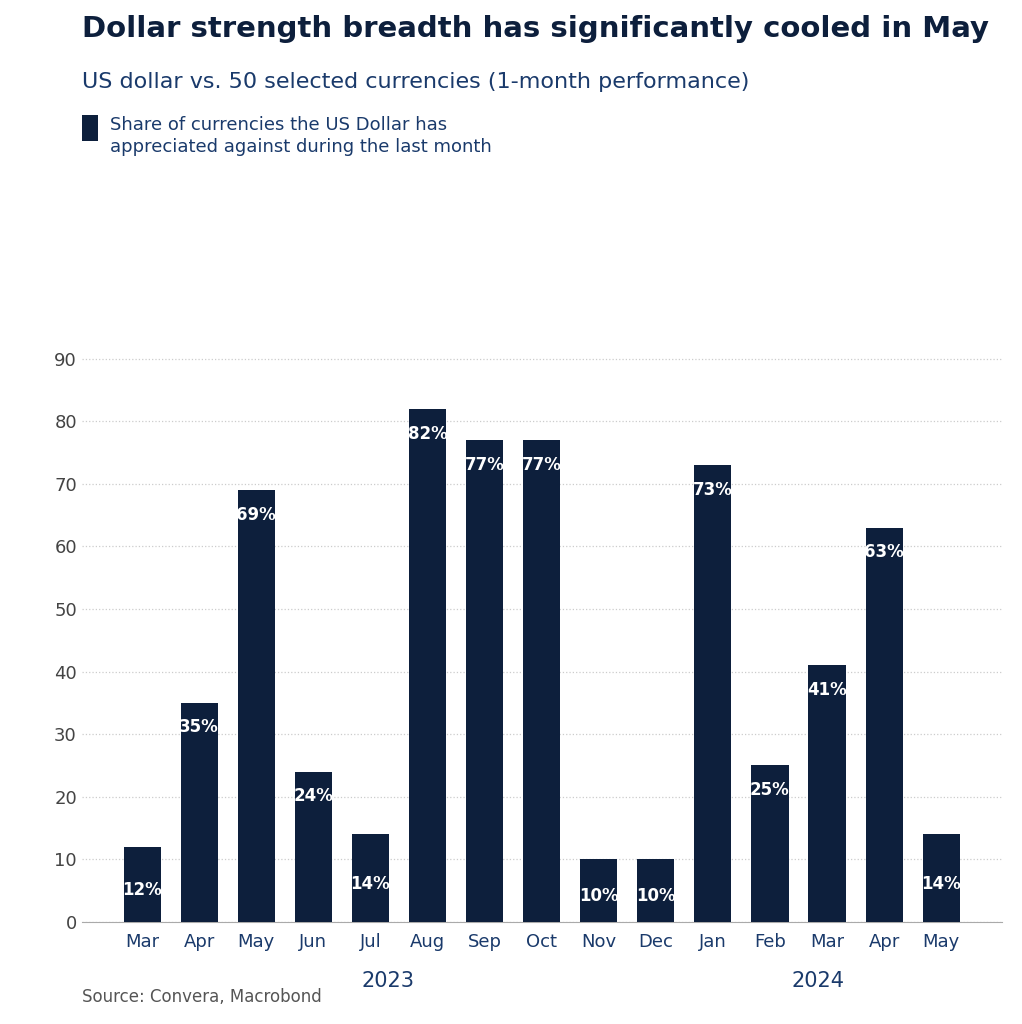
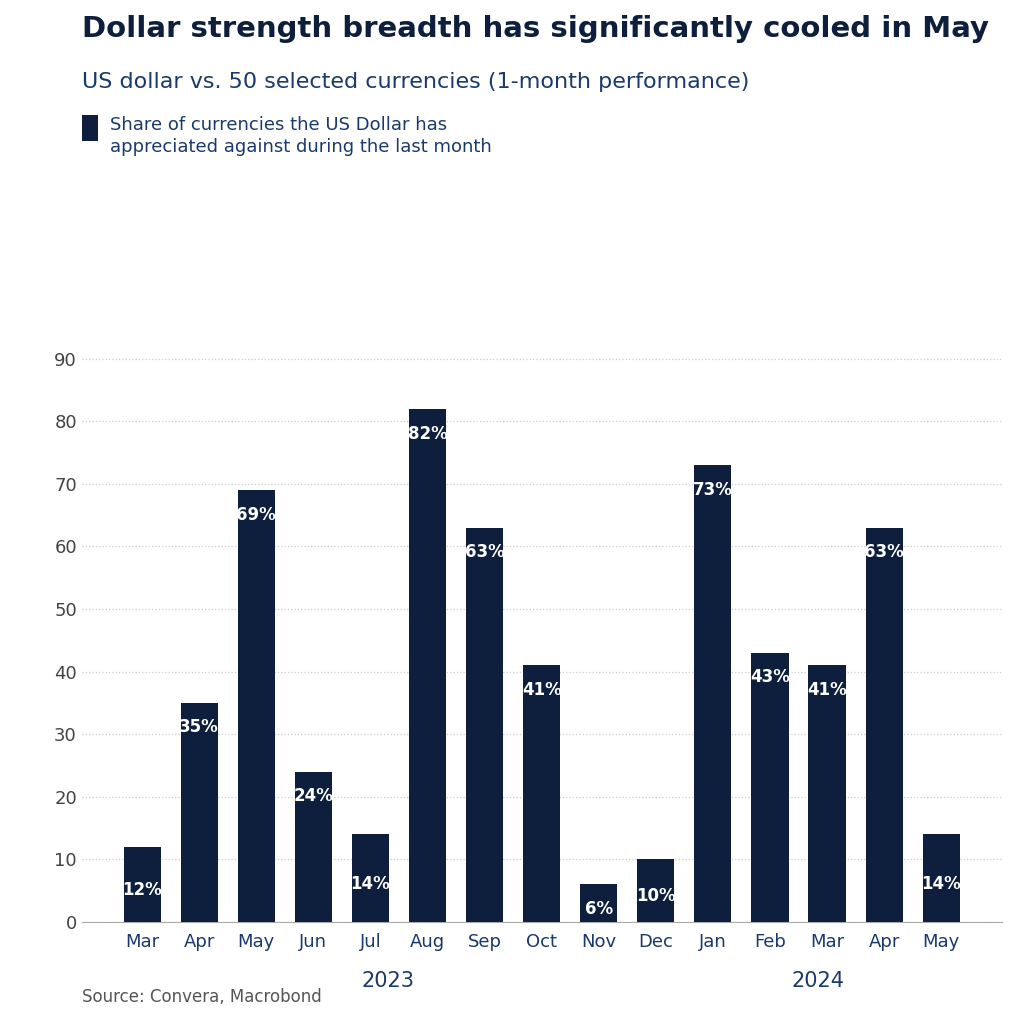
Sep: 77% -> 63%
Oct: 77% -> 41%
Nov: 10% -> 6%
Feb: 25% -> 43%
